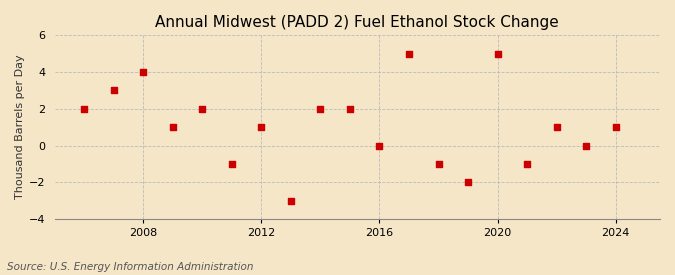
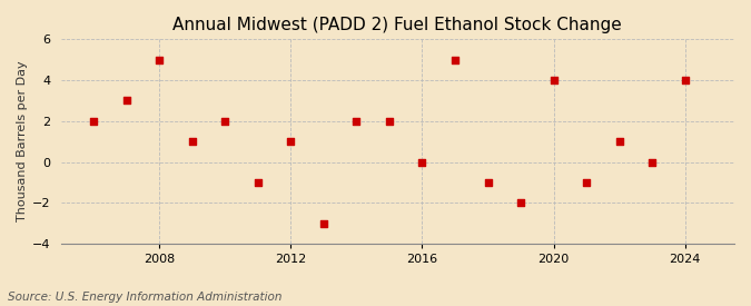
2008: 4 -> 5
2020: 5 -> 4
2024: 1 -> 4
